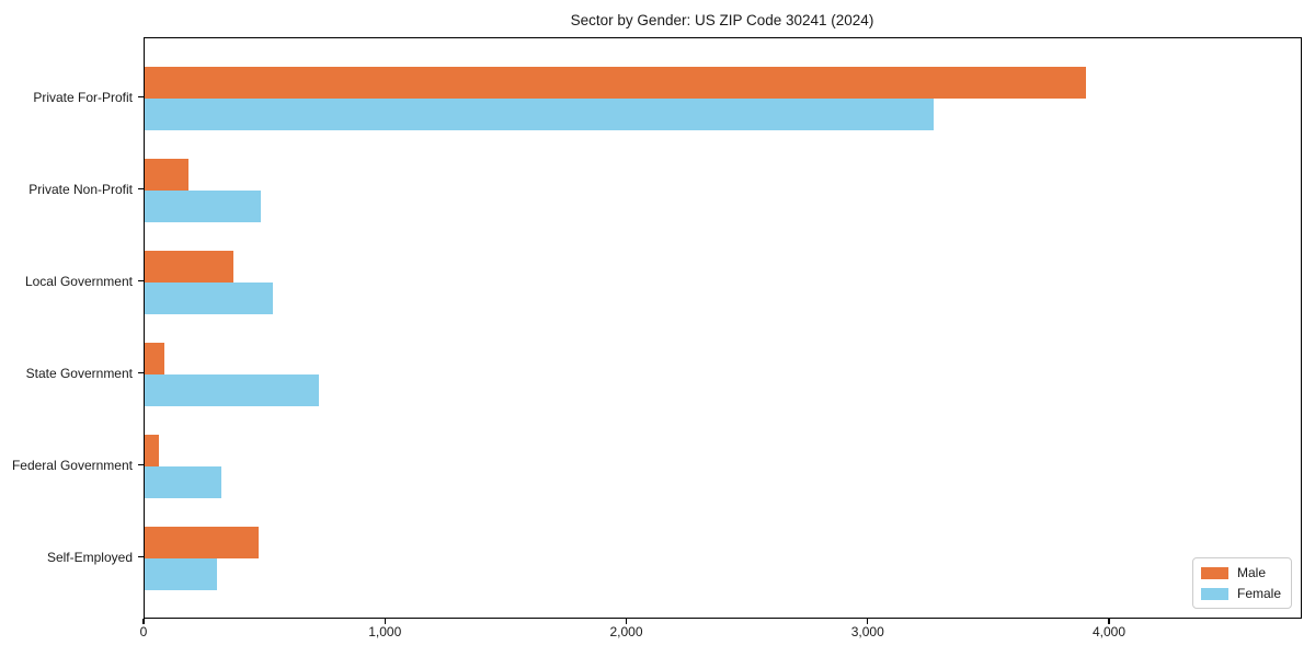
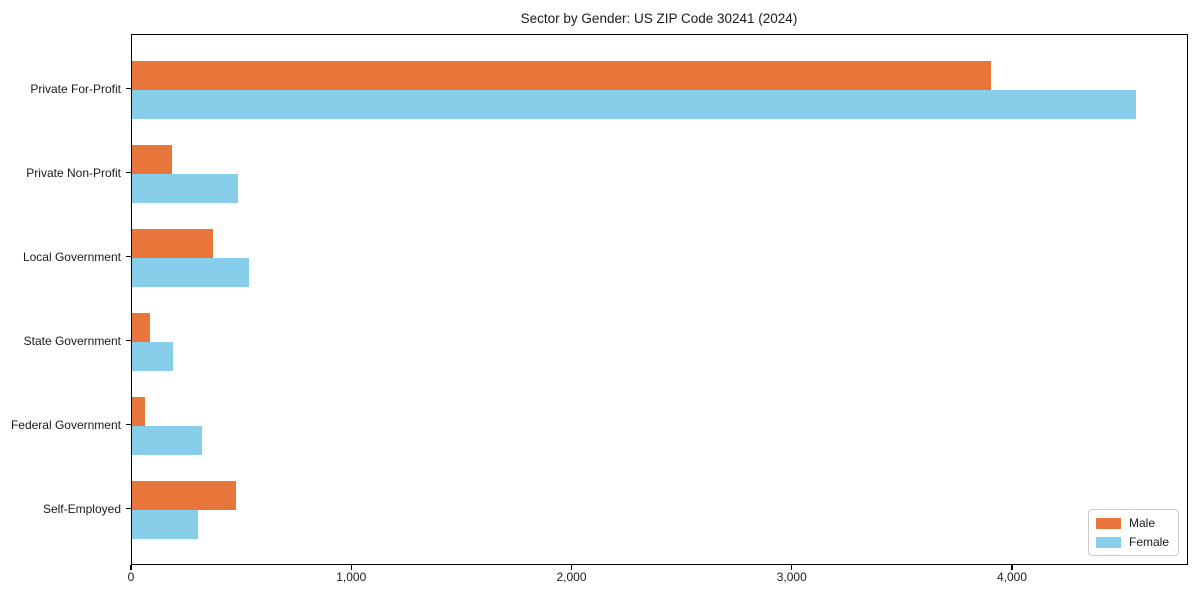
Female/Private For-Profit: 3270 -> 4560
Female/State Government: 720 -> 180
